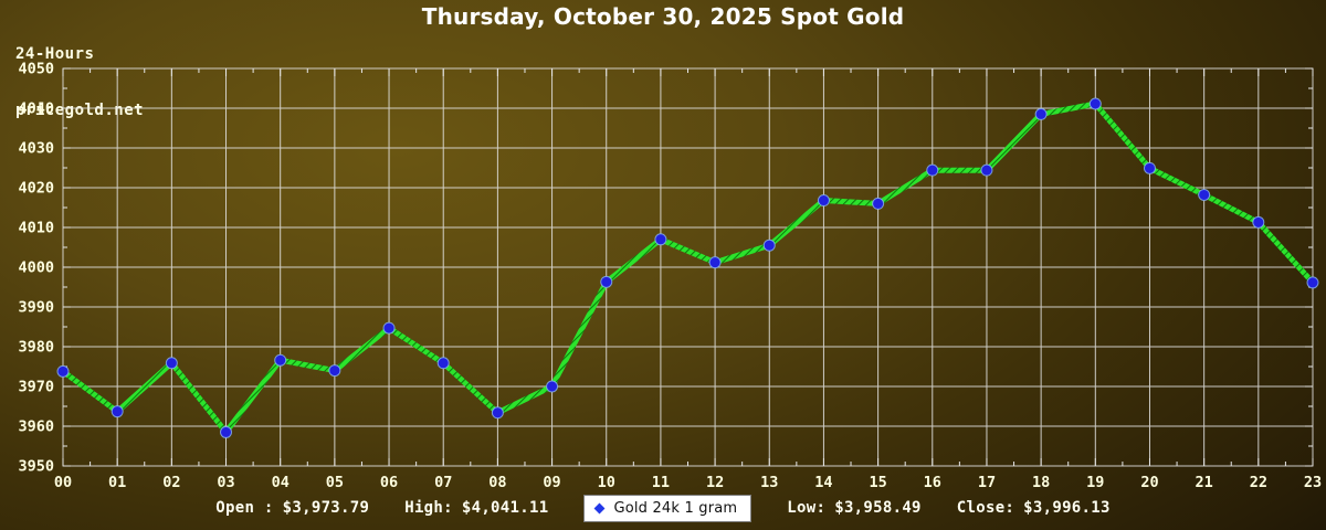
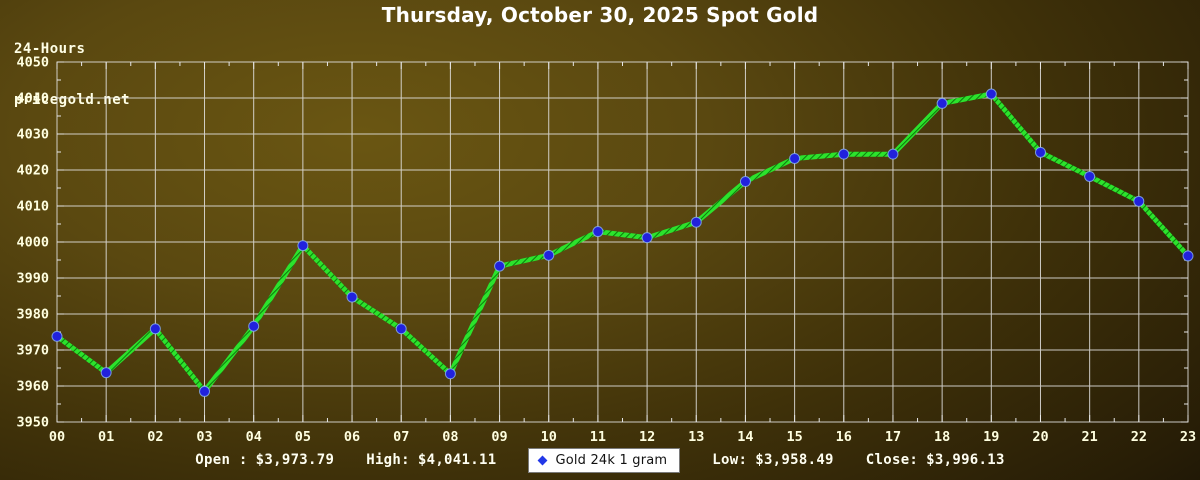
05: 3974 -> 3999
09: 3970 -> 3993
11: 4007 -> 4003
15: 4016 -> 4023
